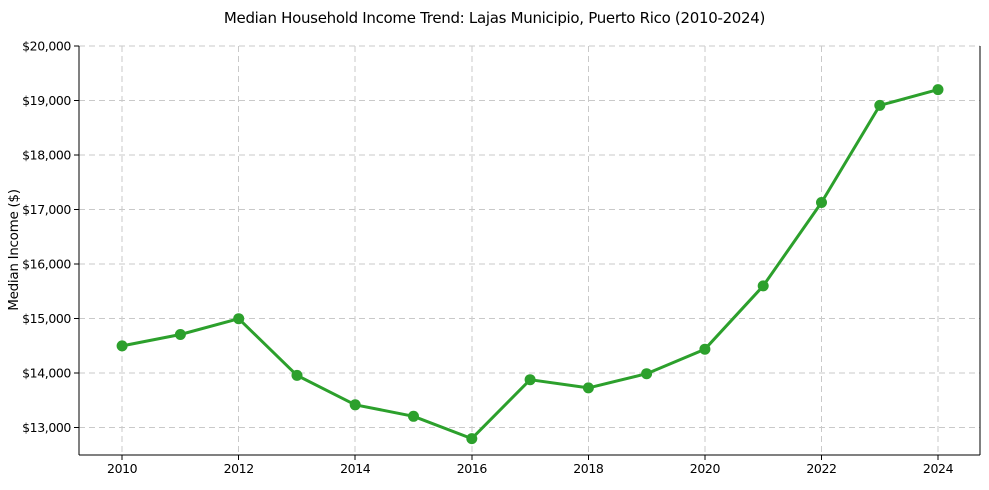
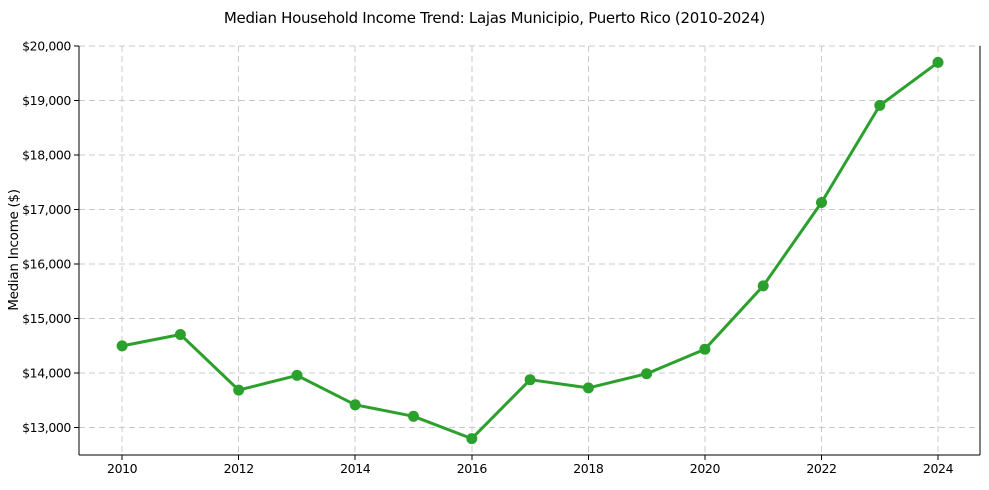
2012: $15000 -> $13700
2024: $19200 -> $19700
